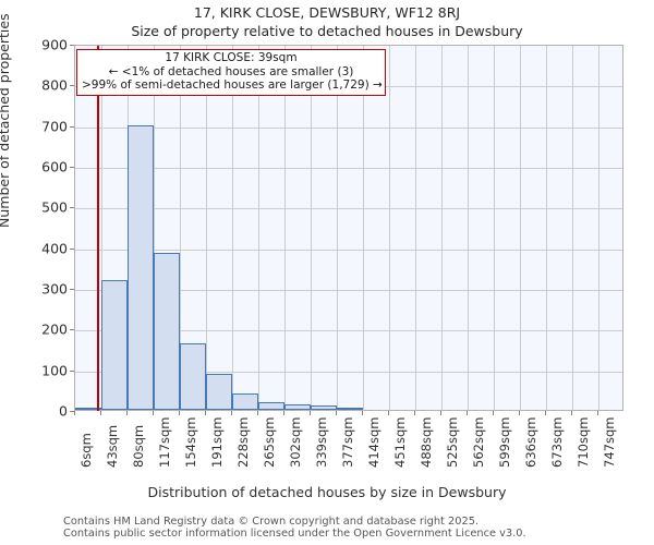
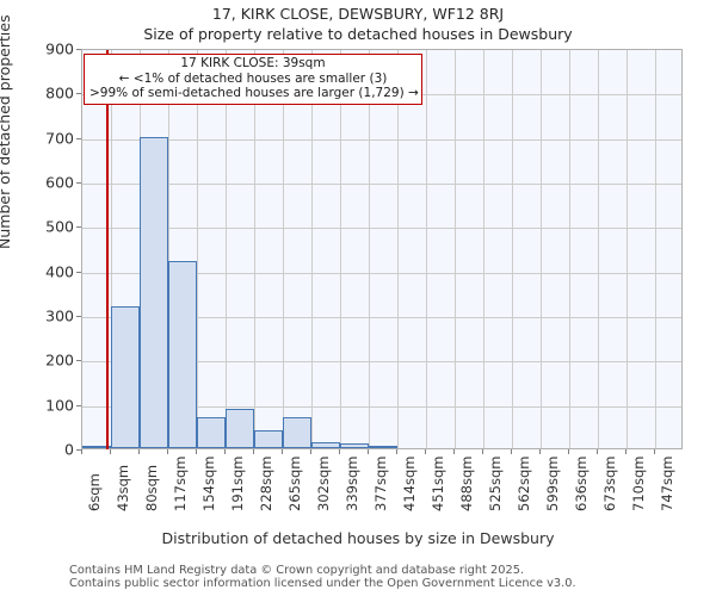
117sqm: 390 -> 420
154sqm: 160 -> 70
265sqm: 20 -> 70
